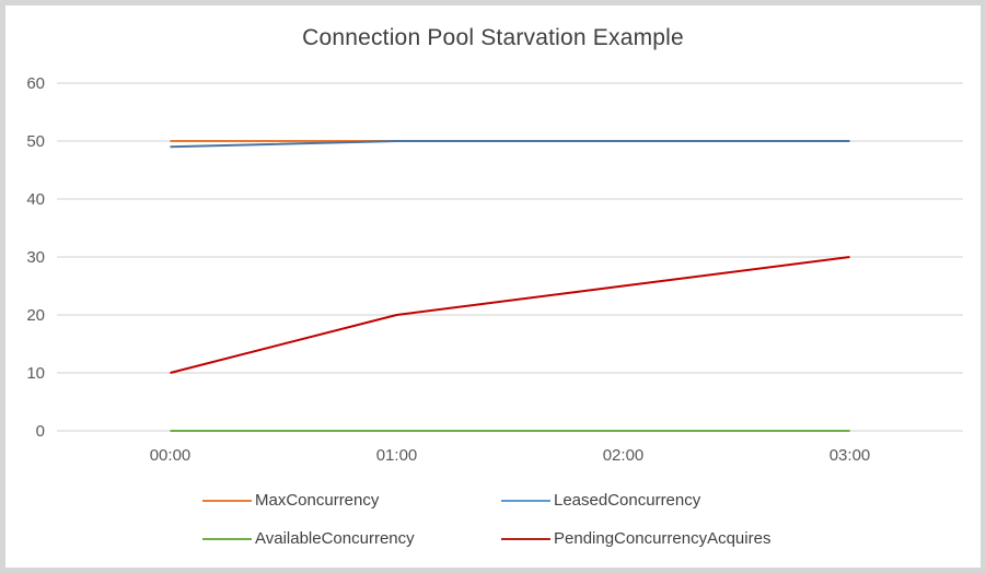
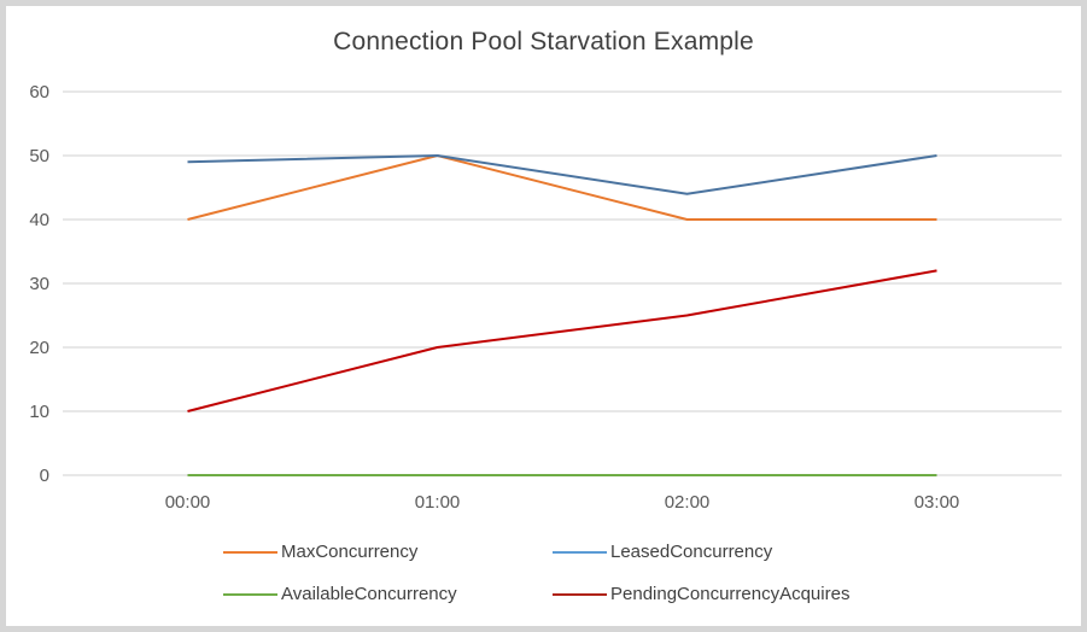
MaxConcurrency/00:00: 50 -> 40
MaxConcurrency/02:00: 50 -> 40
LeasedConcurrency/02:00: 50 -> 44
MaxConcurrency/03:00: 50 -> 40
PendingConcurrencyAcquires/03:00: 30 -> 32
